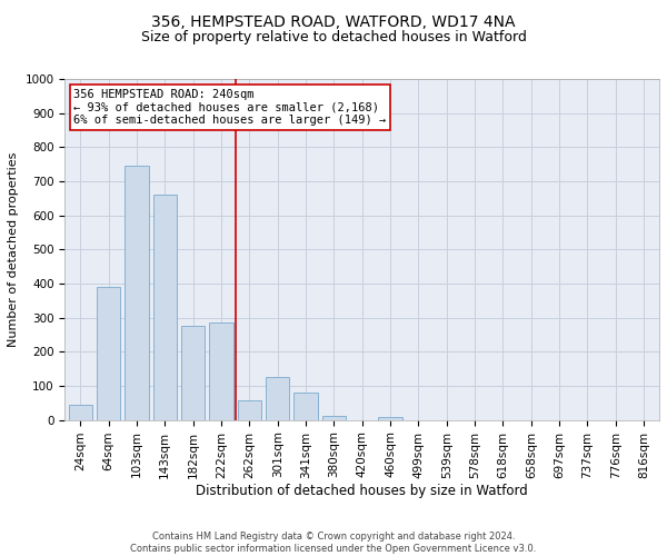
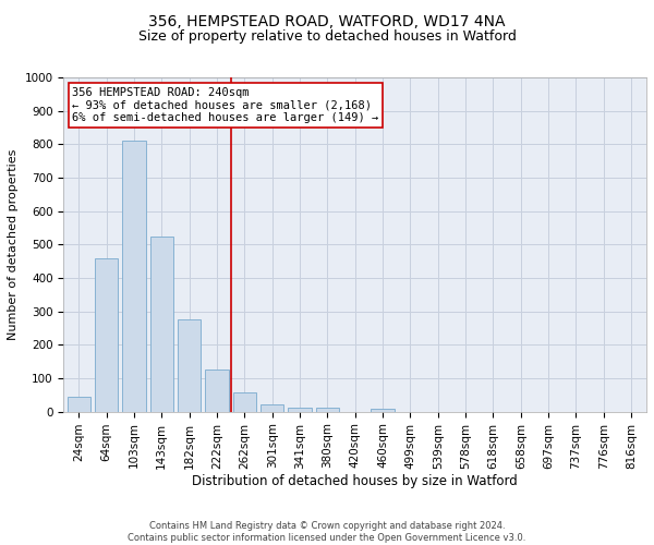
64sqm: 390 -> 460
103sqm: 745 -> 810
143sqm: 660 -> 525
222sqm: 285 -> 125
301sqm: 125 -> 22
341sqm: 80 -> 11
